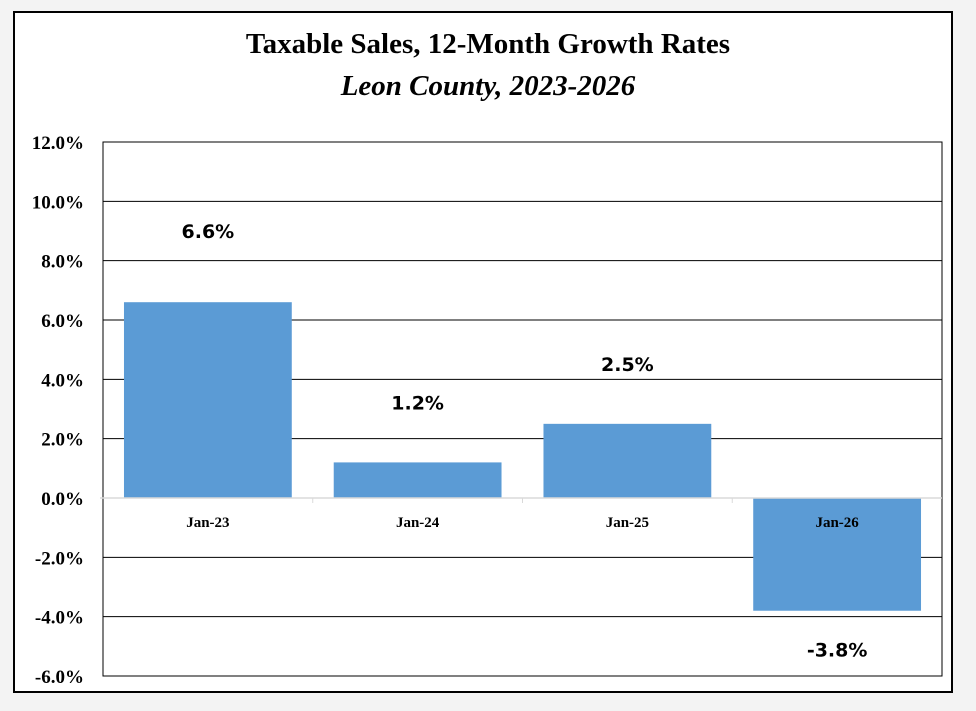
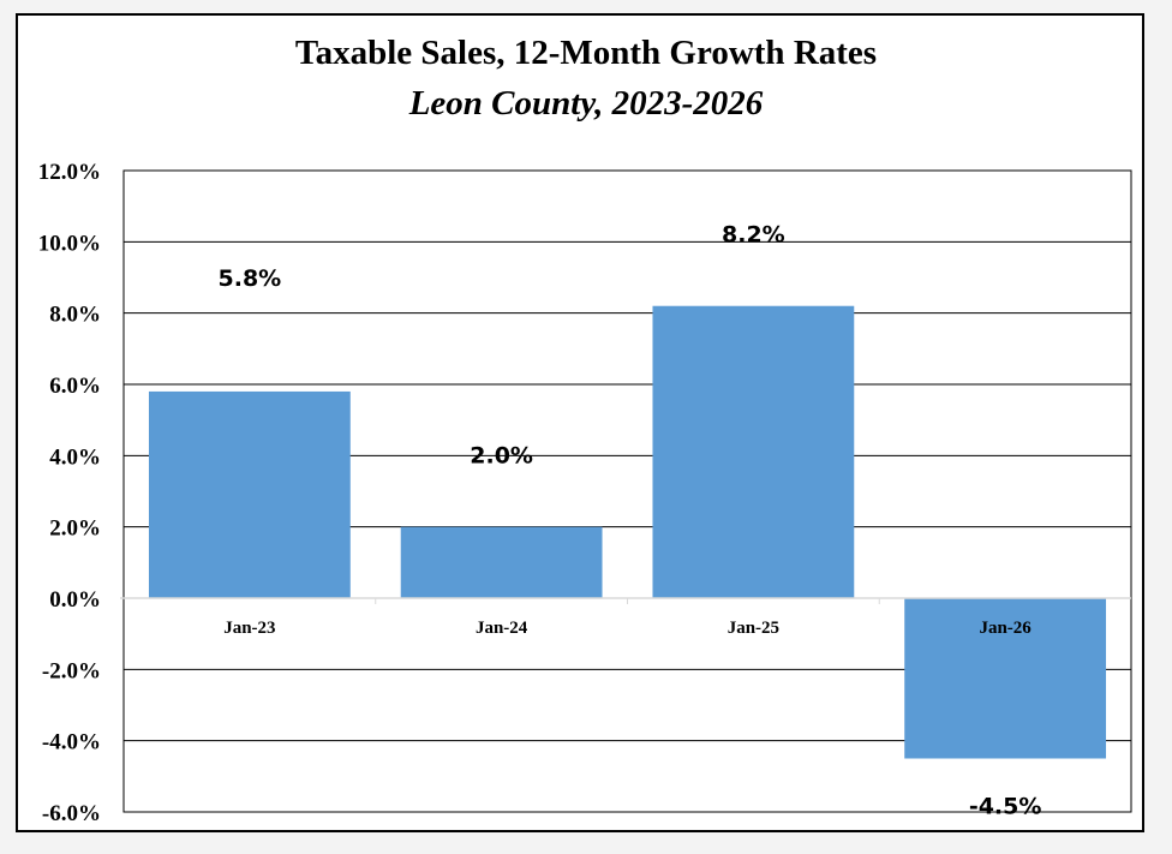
Jan-23: 6.6% -> 5.8%
Jan-24: 1.2% -> 2.0%
Jan-25: 2.5% -> 8.2%
Jan-26: -3.8% -> -4.5%
